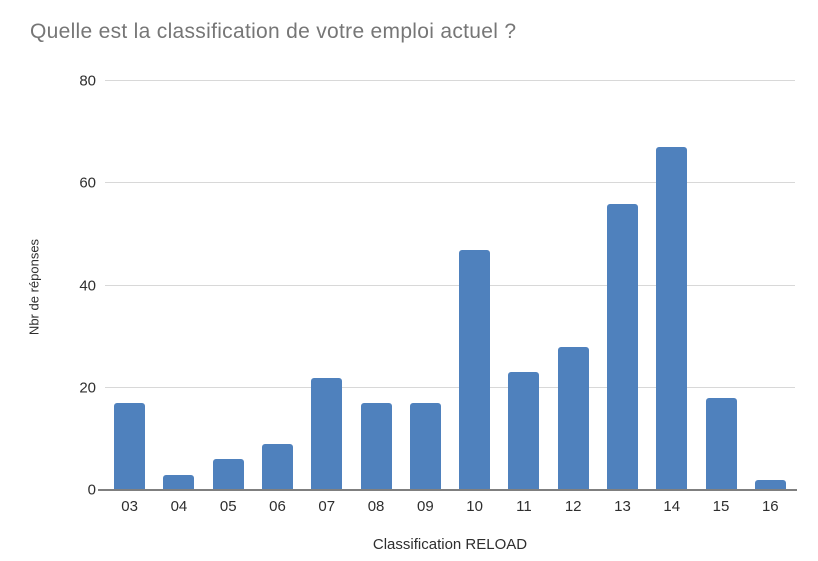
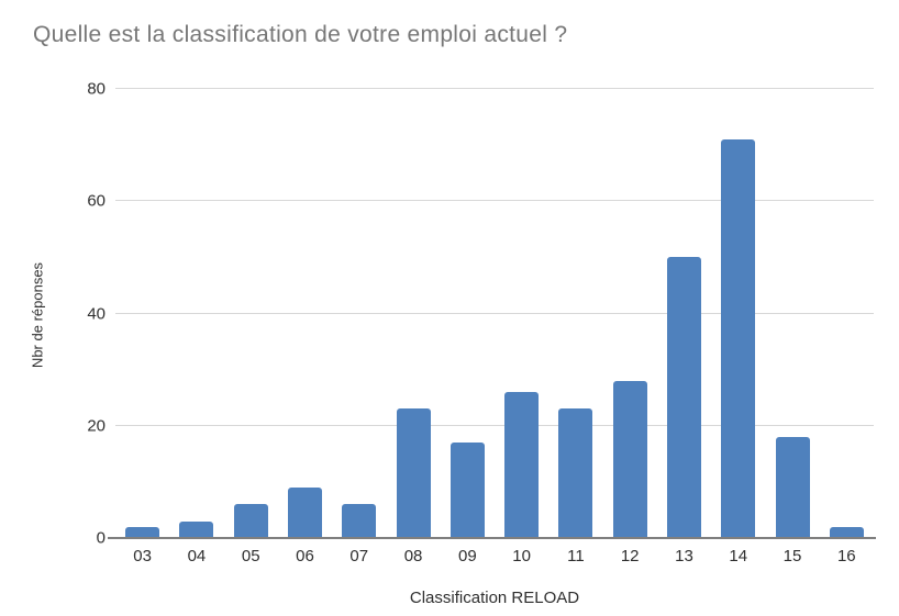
03: 17 -> 2
07: 22 -> 6
08: 17 -> 23
10: 47 -> 26
13: 56 -> 50
14: 67 -> 71
